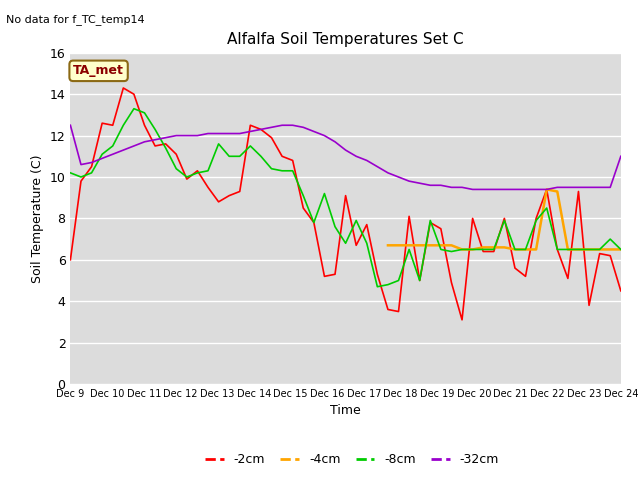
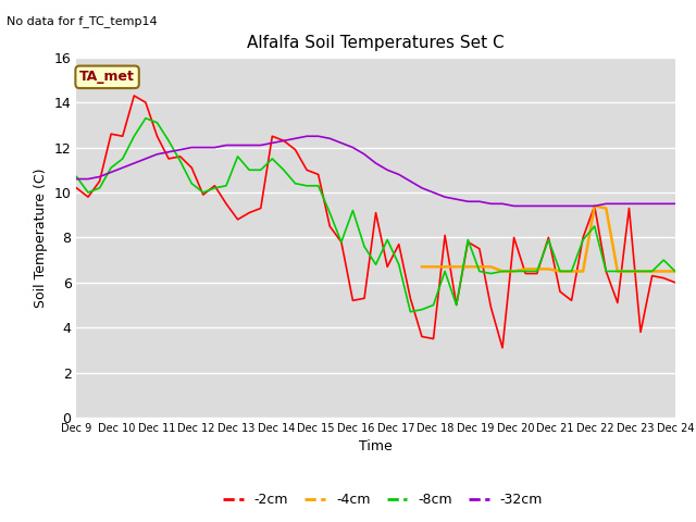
-2cm/Dec 9: 6.0 -> 10.2
-8cm/Dec 9: 10.2 -> 10.7
-32cm/Dec 9: 12.5 -> 10.6
-2cm/Dec 24: 4.5 -> 6.0
-32cm/Dec 24: 11.0 -> 9.5
